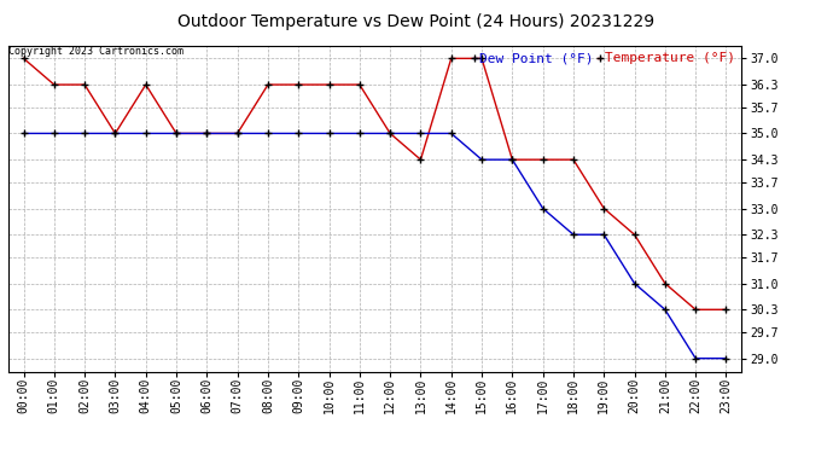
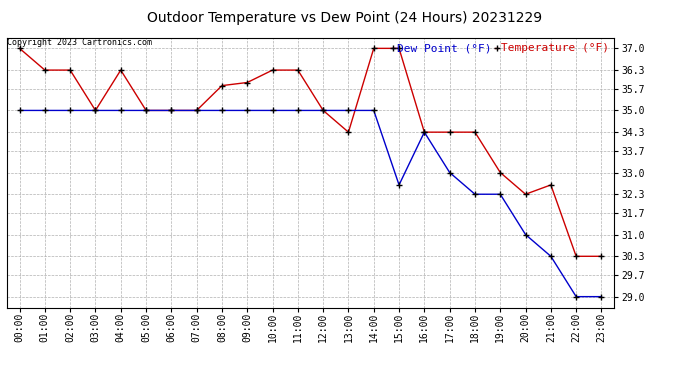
Temperature (°F)/08:00: 36.3 -> 35.8
Temperature (°F)/09:00: 36.3 -> 35.9
Dew Point (°F)/15:00: 34.3 -> 32.6
Temperature (°F)/21:00: 31.0 -> 32.6
